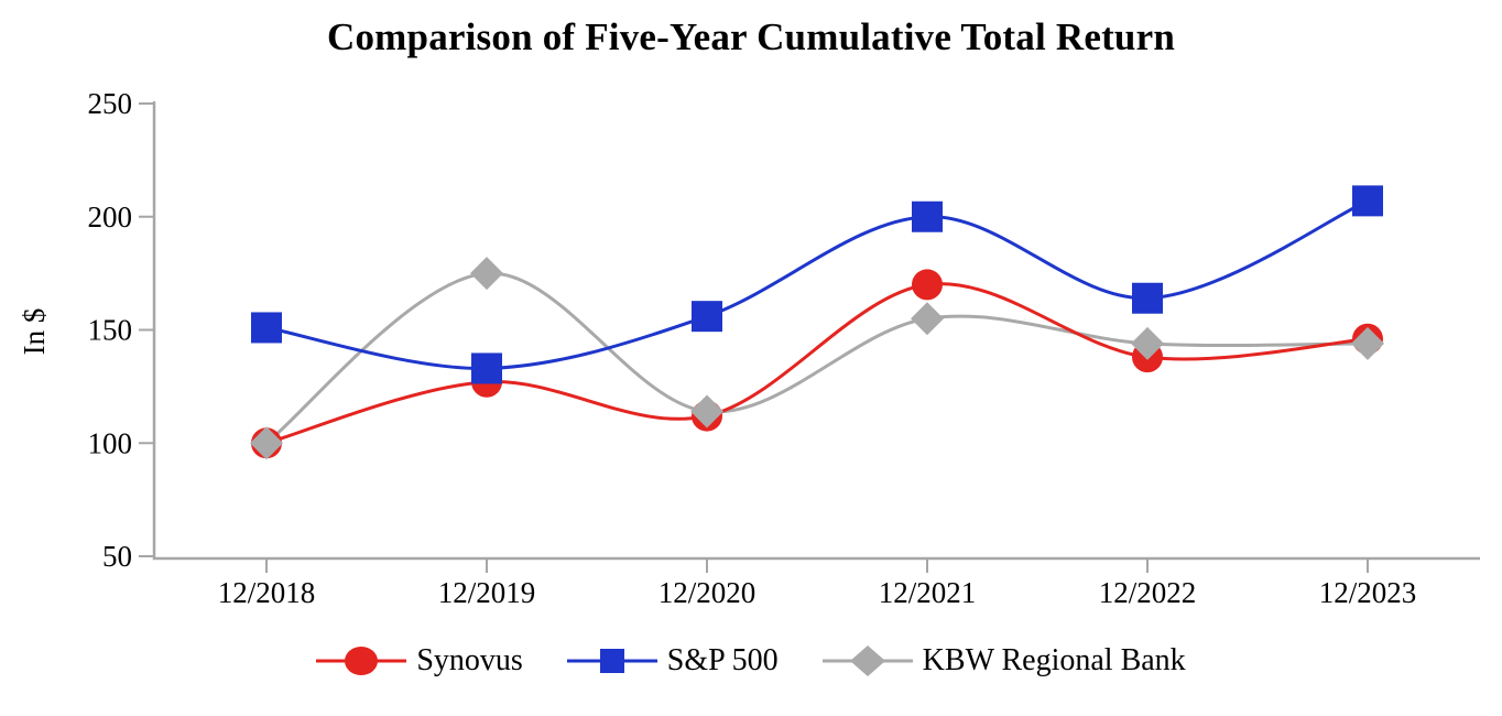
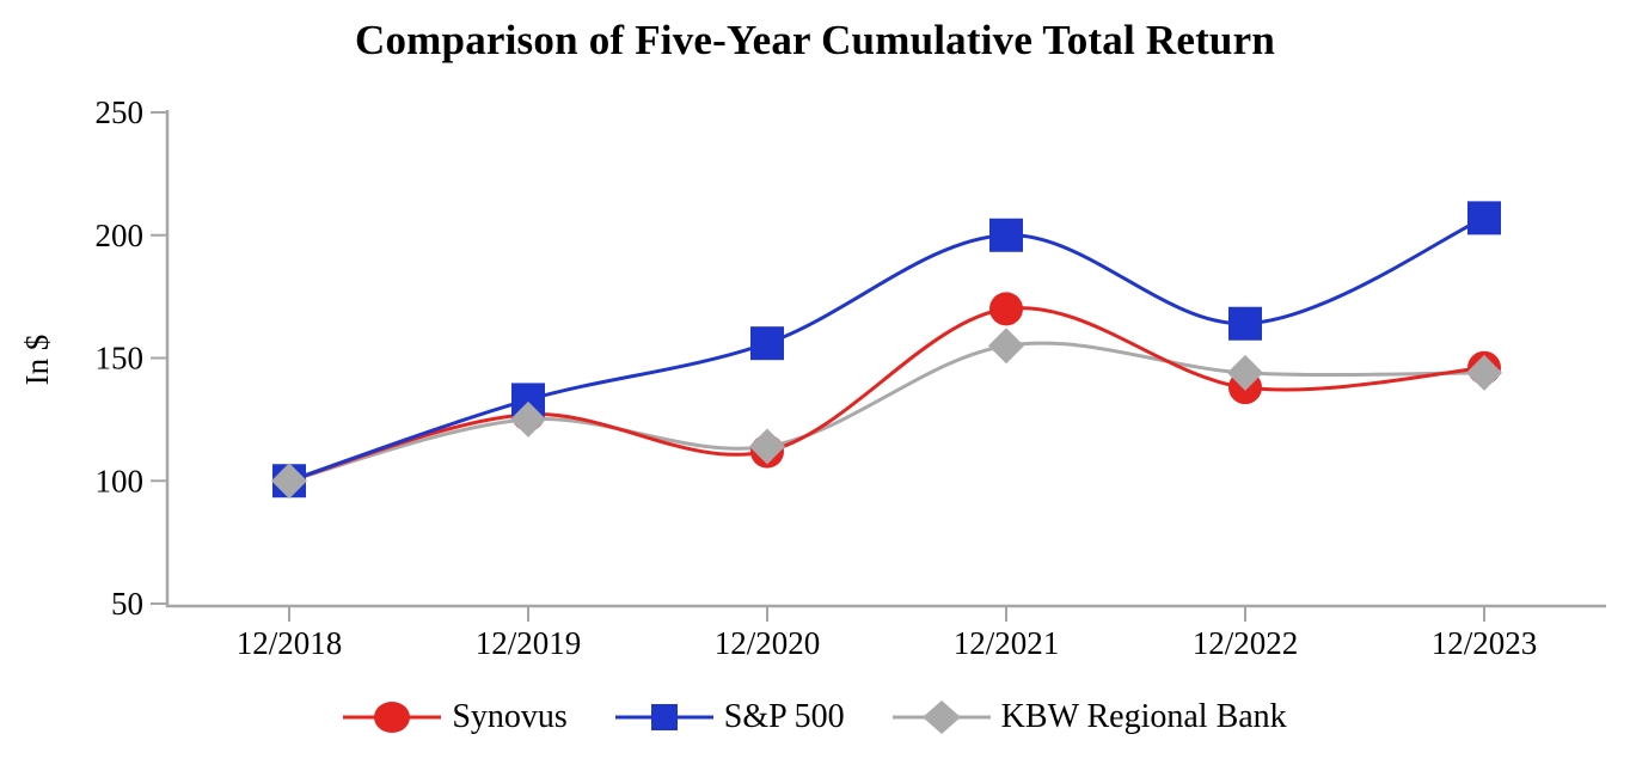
S&P 500/12/2018: 151 -> 100
KBW Regional Bank/12/2019: 175 -> 125
